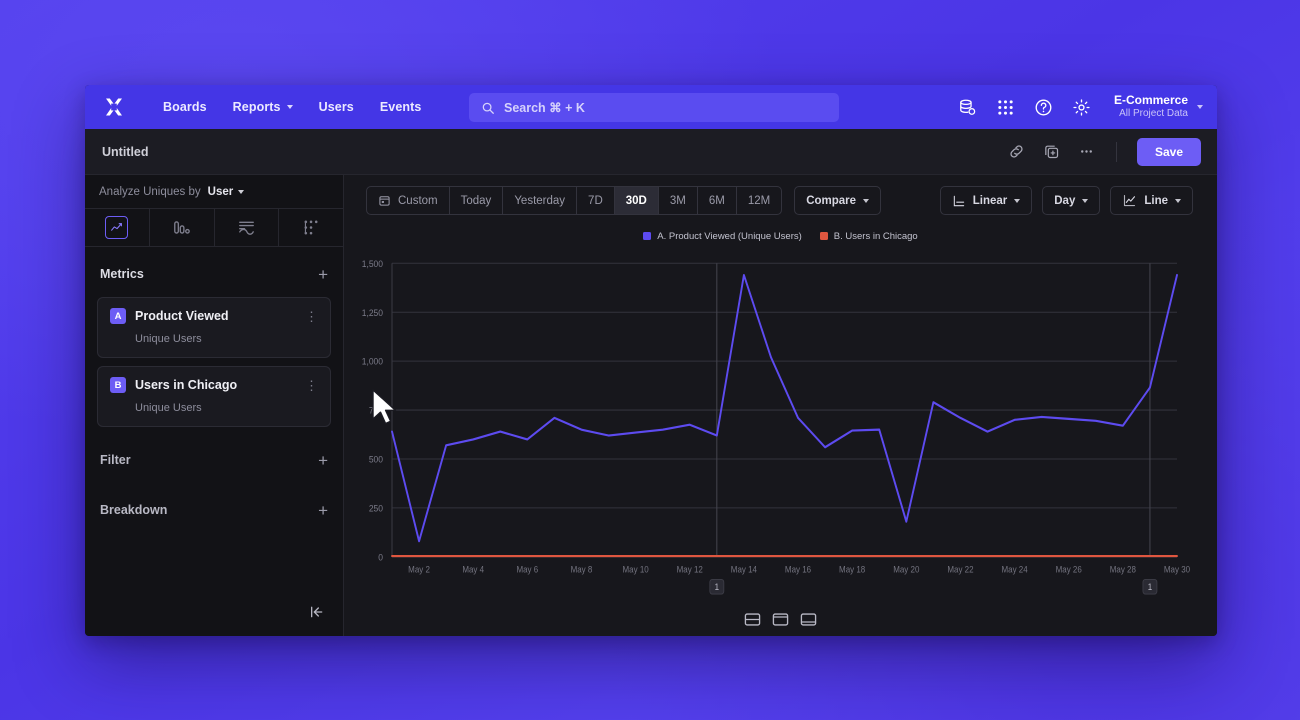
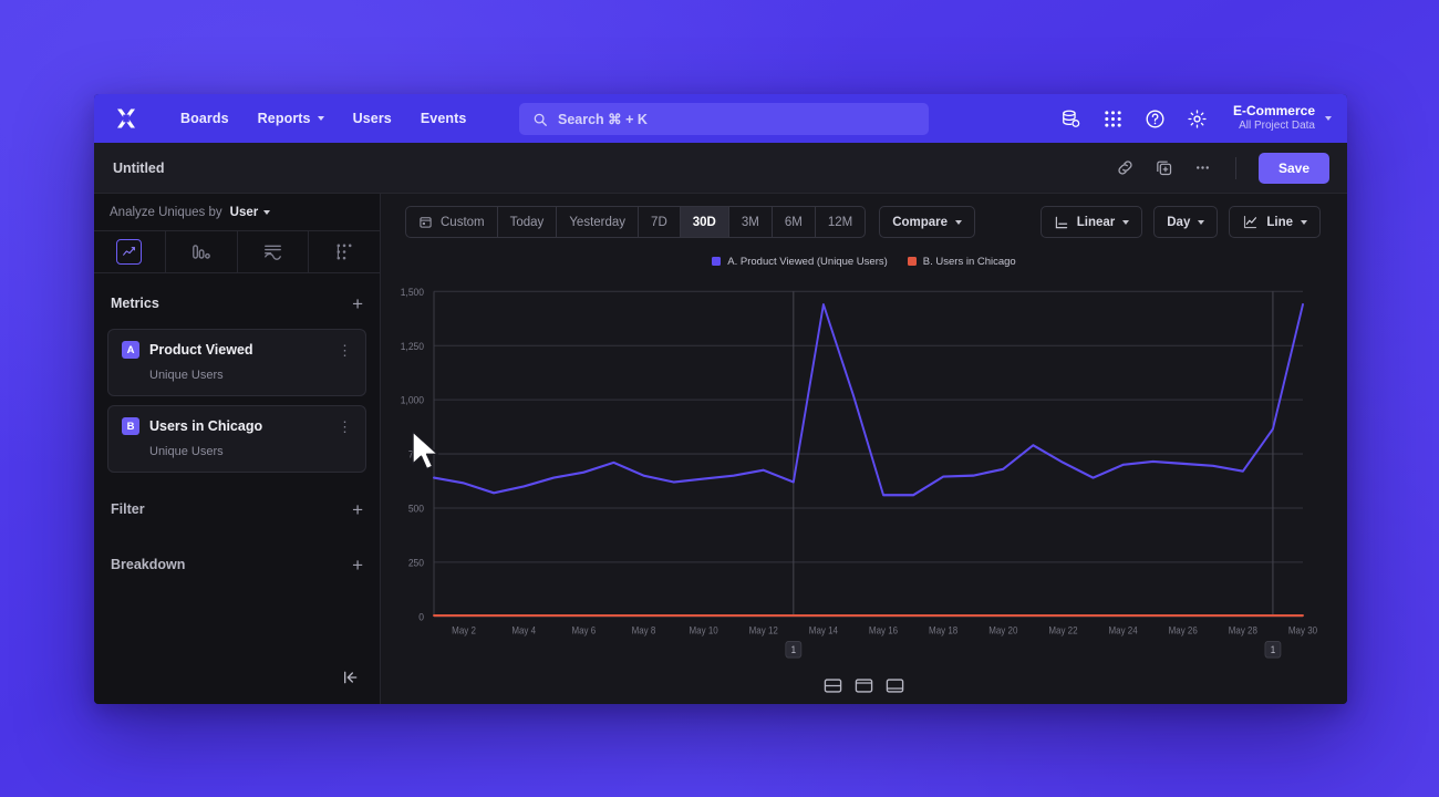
A. Product Viewed (Unique Users)/May 2: 80 -> 620
A. Product Viewed (Unique Users)/May 6: 600 -> 660
A. Product Viewed (Unique Users)/May 16: 710 -> 560
A. Product Viewed (Unique Users)/May 20: 180 -> 680
